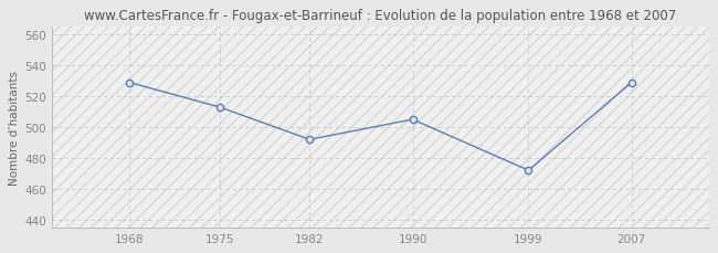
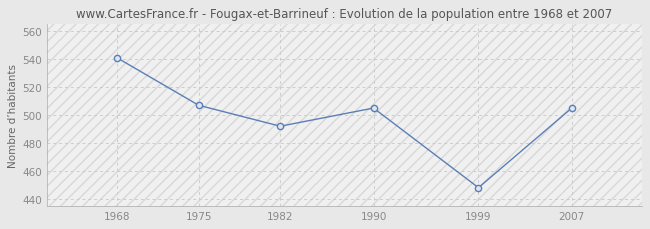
1968: 529 -> 541
1975: 513 -> 507
1999: 472 -> 448
2007: 529 -> 505
